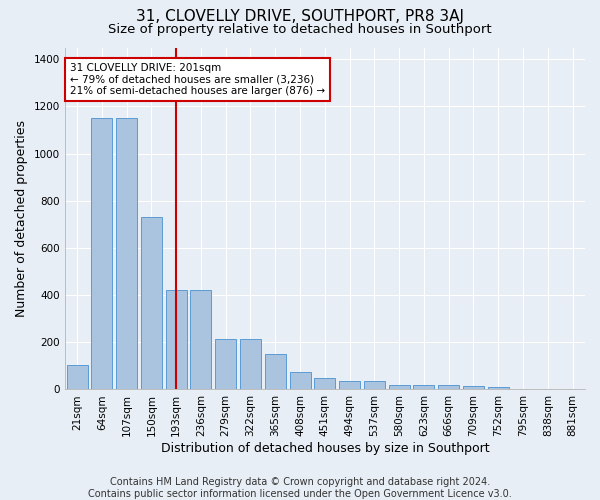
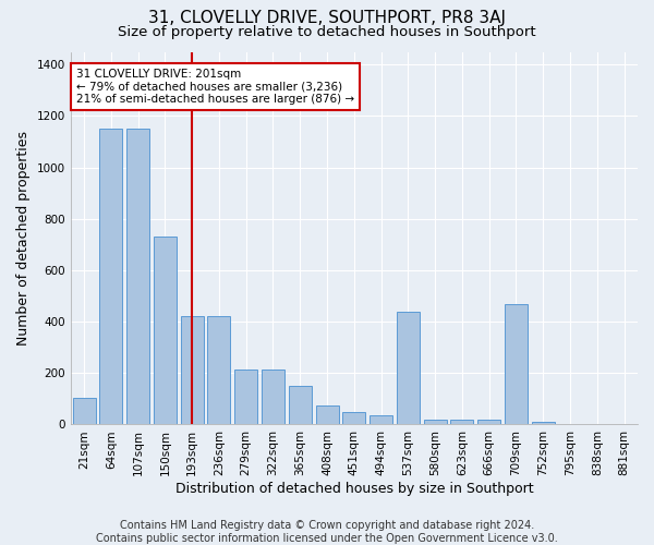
537sqm: 35 -> 440
709sqm: 15 -> 470
